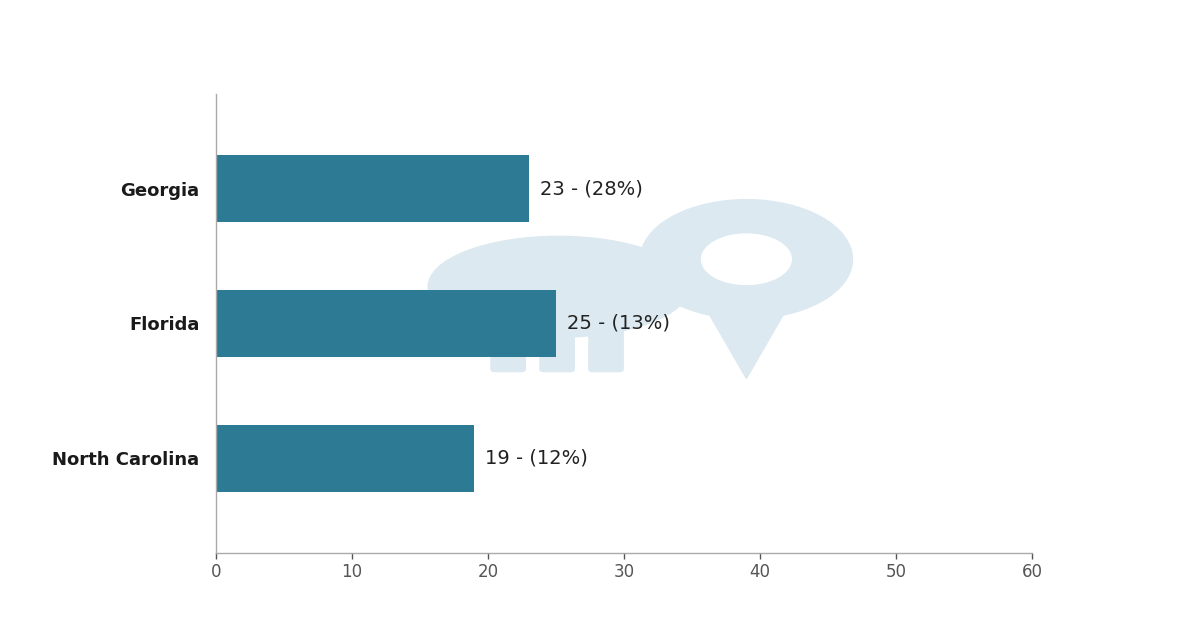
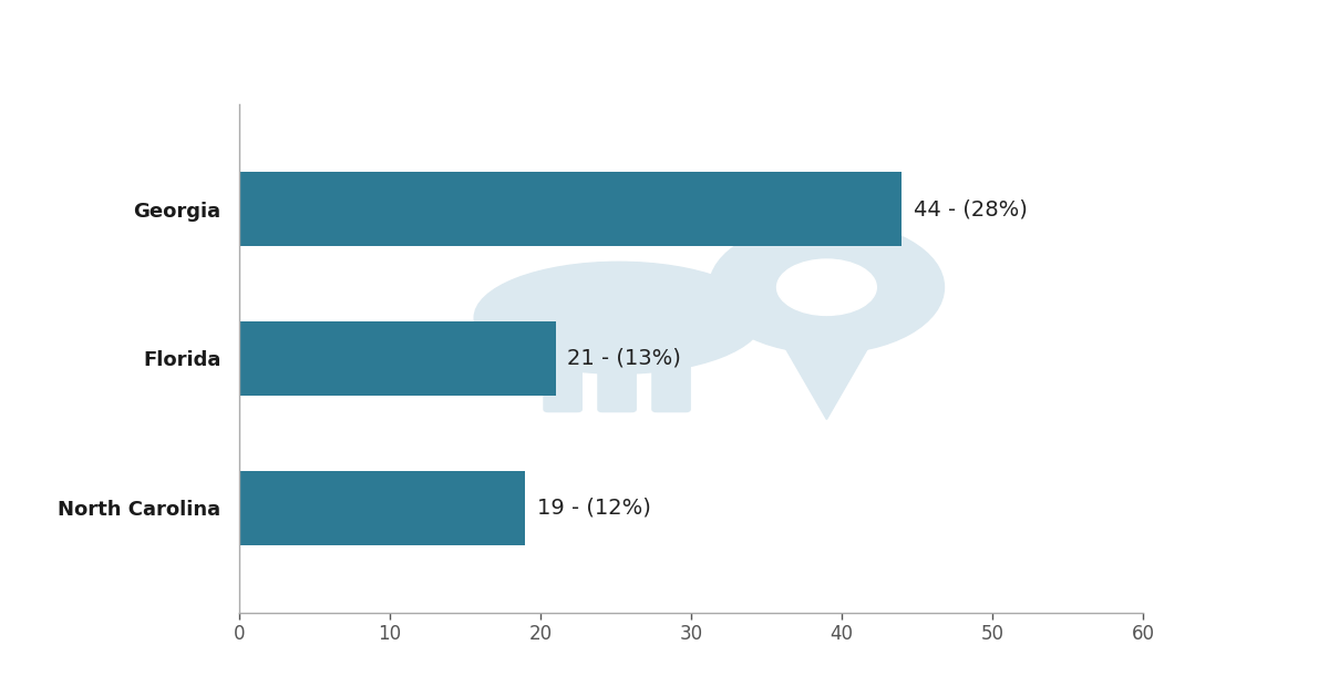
Georgia: 23 -> 44
Florida: 25 -> 21
